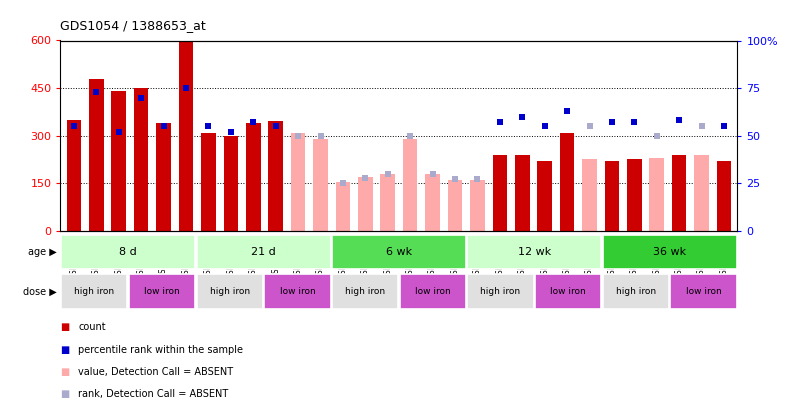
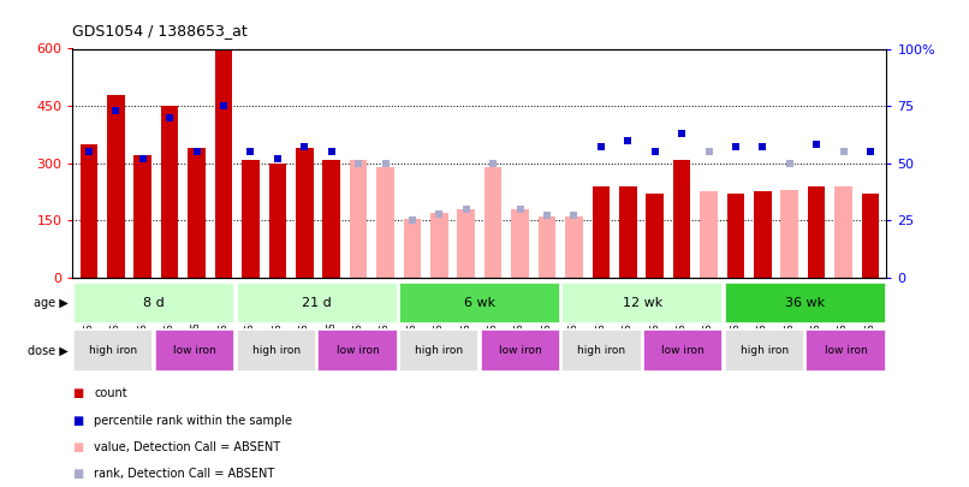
GSM33517: 440 -> 320
GSM33528: 345 -> 310
